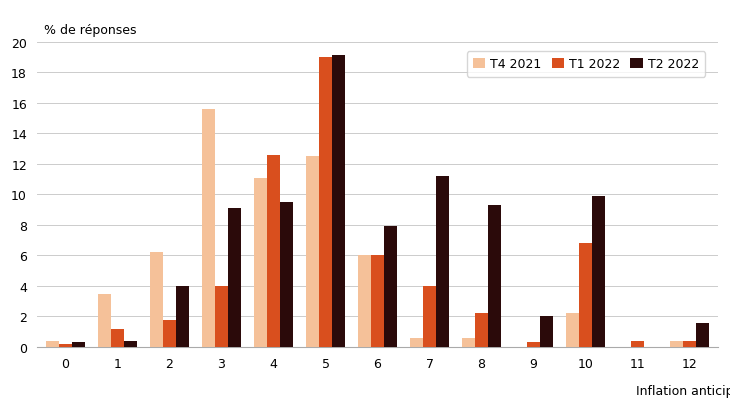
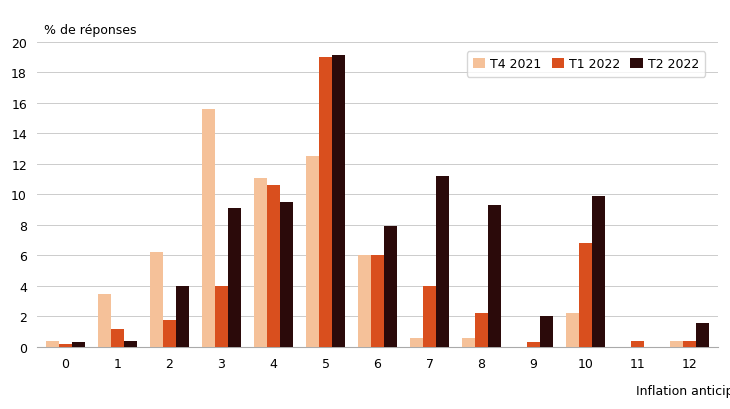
T1 2022/4: 12.6 -> 10.6
